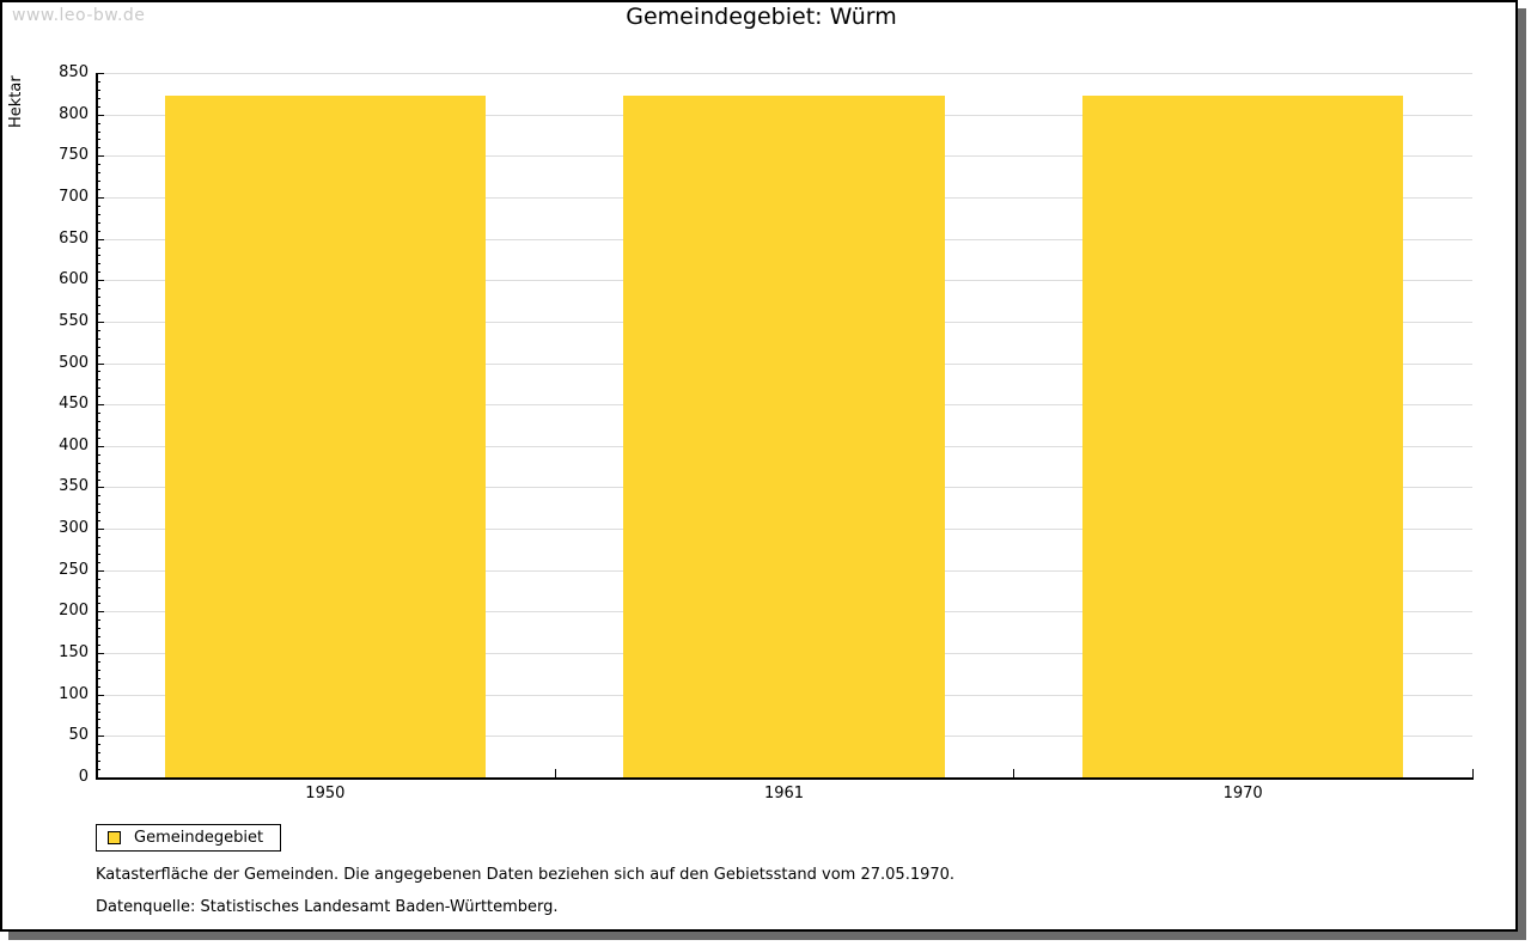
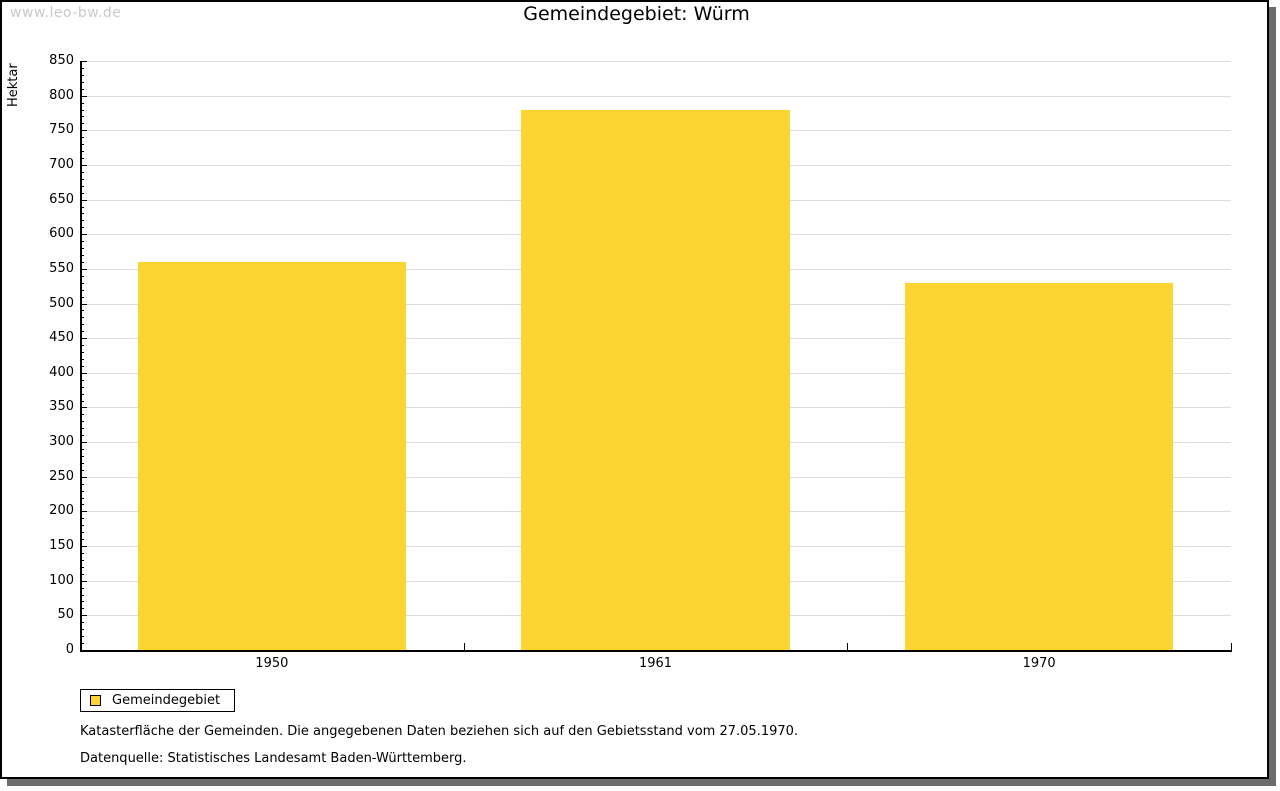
1950: 820 -> 560
1961: 820 -> 780
1970: 820 -> 530
